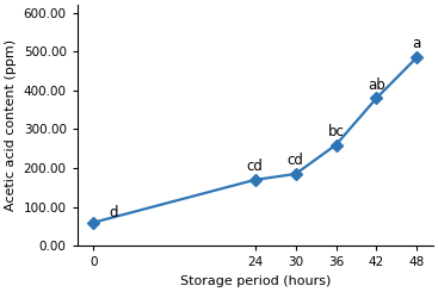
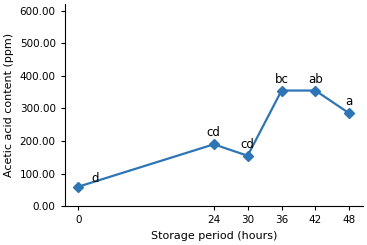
24: 170 -> 190
30: 185 -> 155
36: 260 -> 355
42: 380 -> 355
48: 485 -> 285
